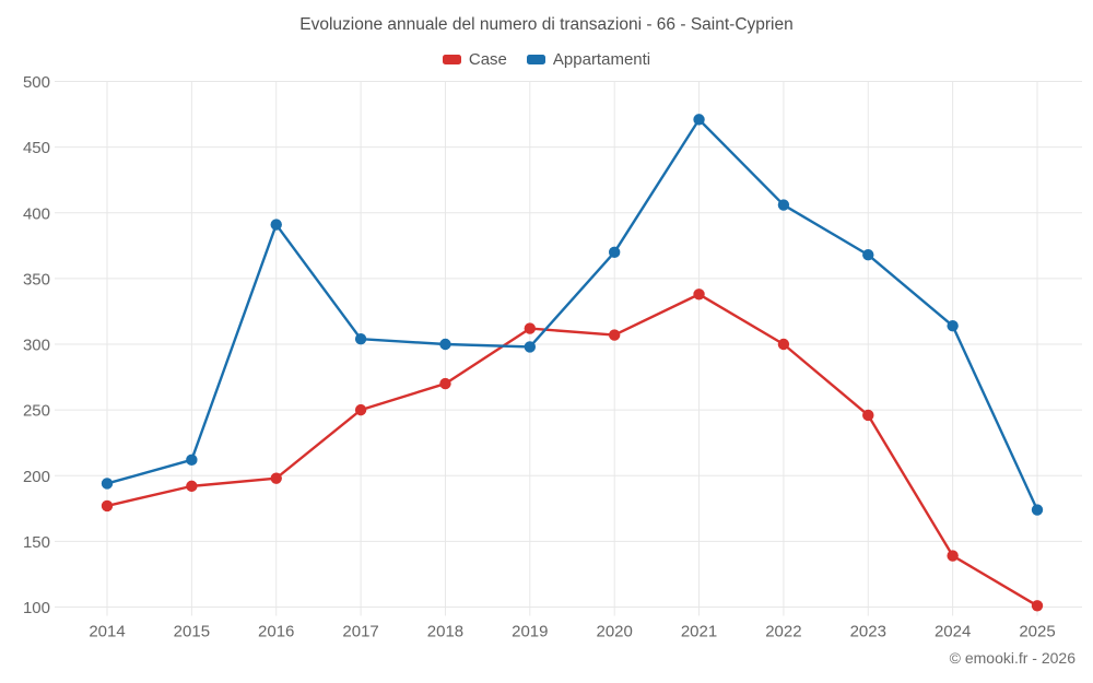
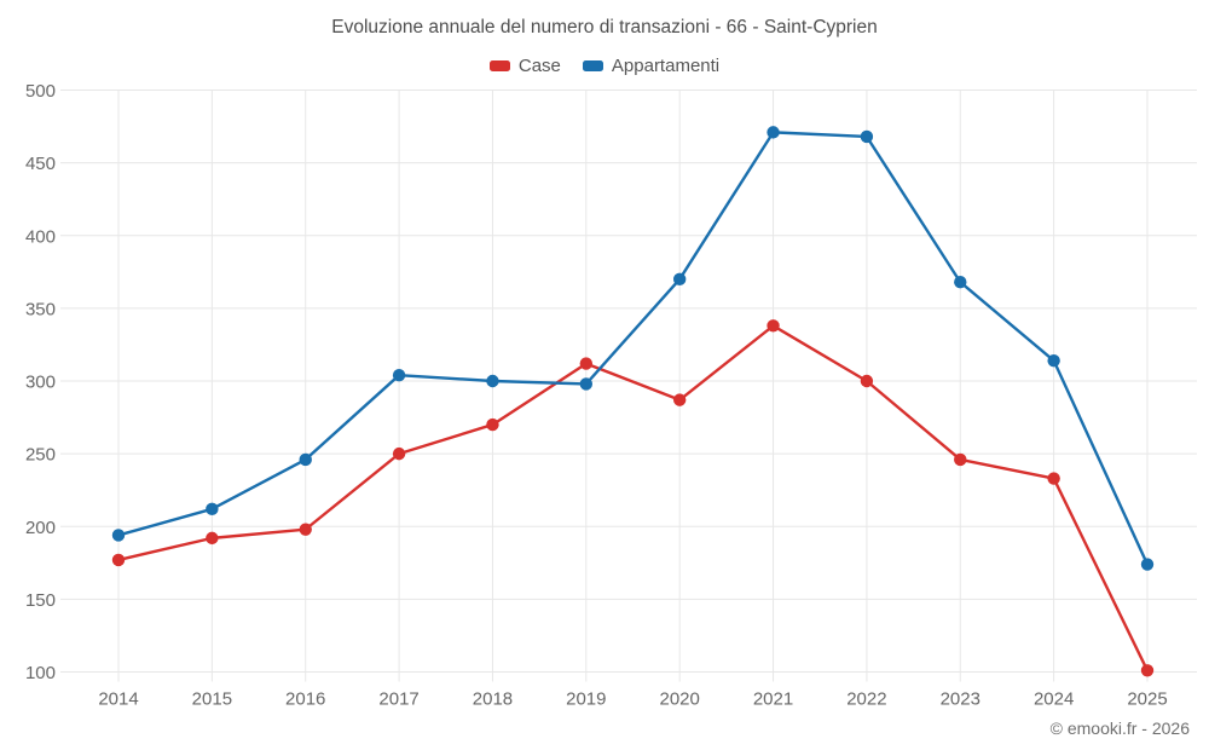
Appartamenti/2016: 391 -> 246
Case/2020: 307 -> 287
Appartamenti/2022: 406 -> 468
Case/2024: 139 -> 233
